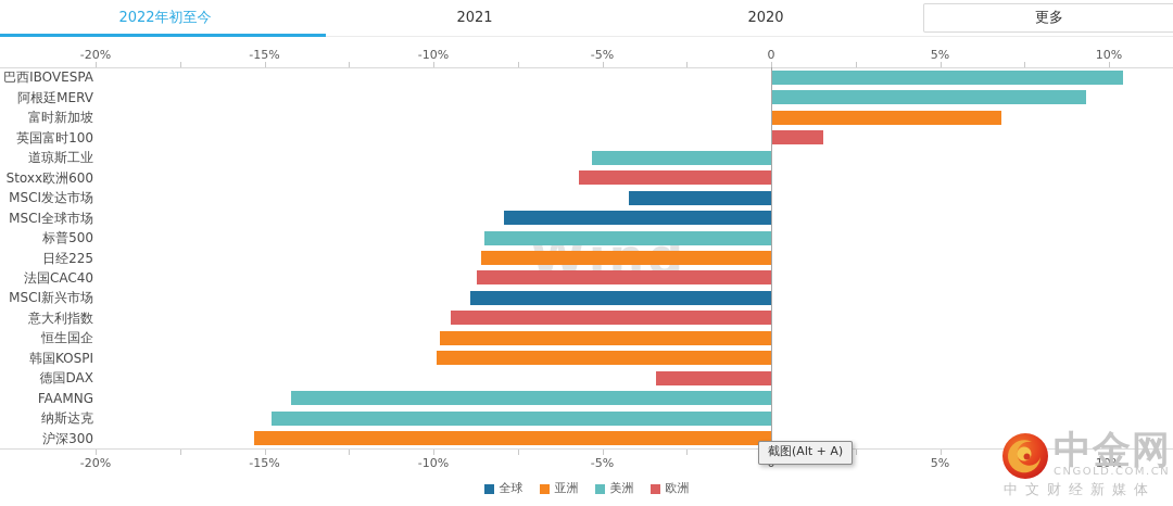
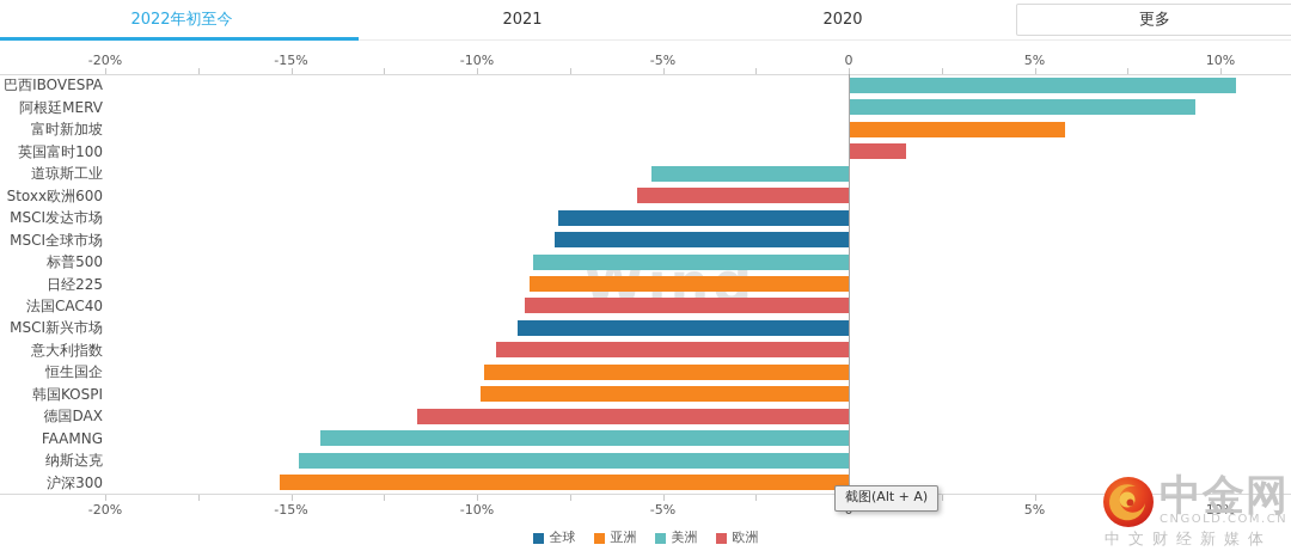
富时新加坡: 6.8% -> 5.8%
MSCI发达市场: -4.2% -> -7.8%
德国DAX: -3.4% -> -11.6%
